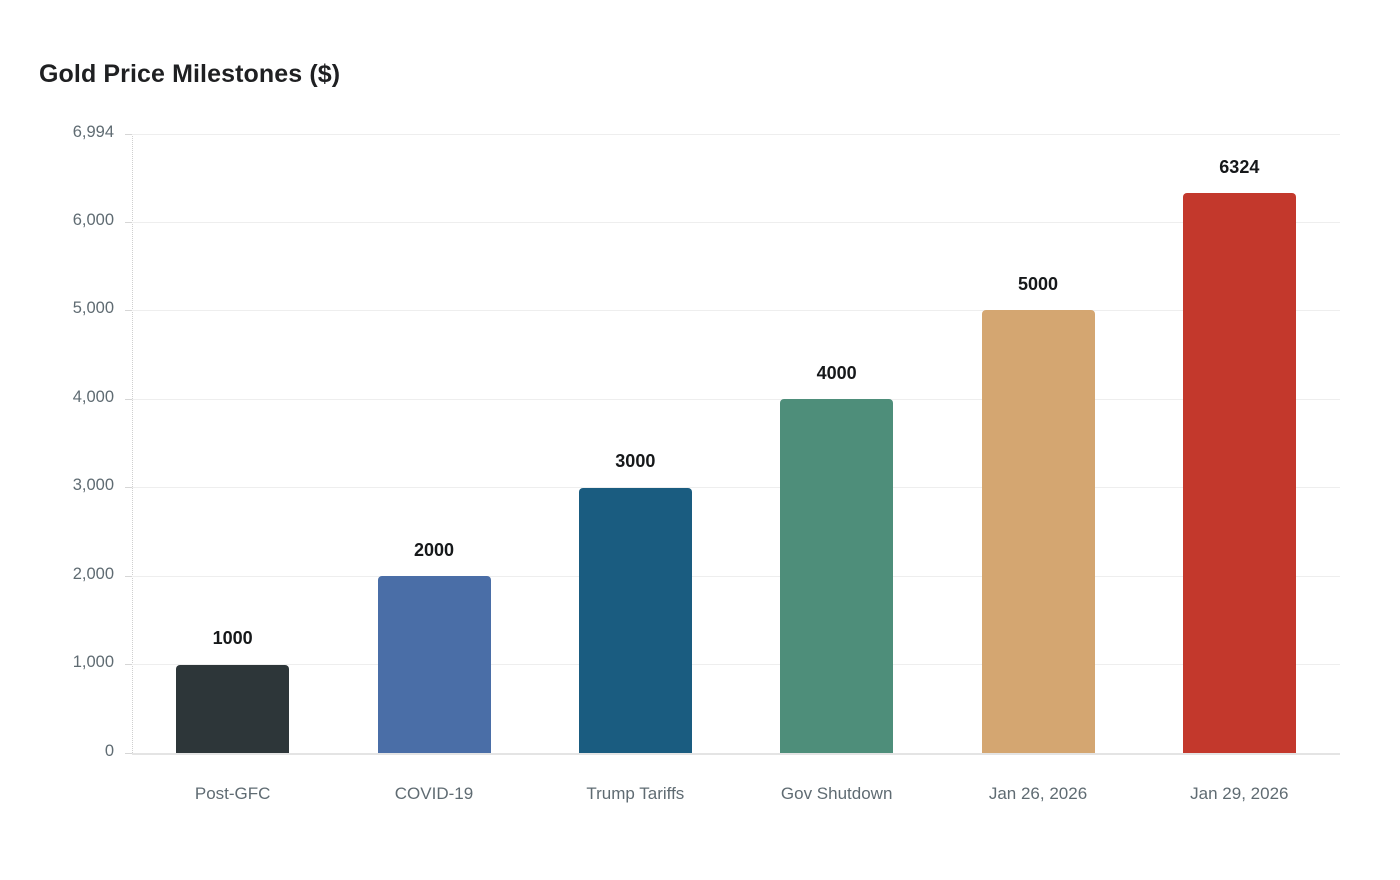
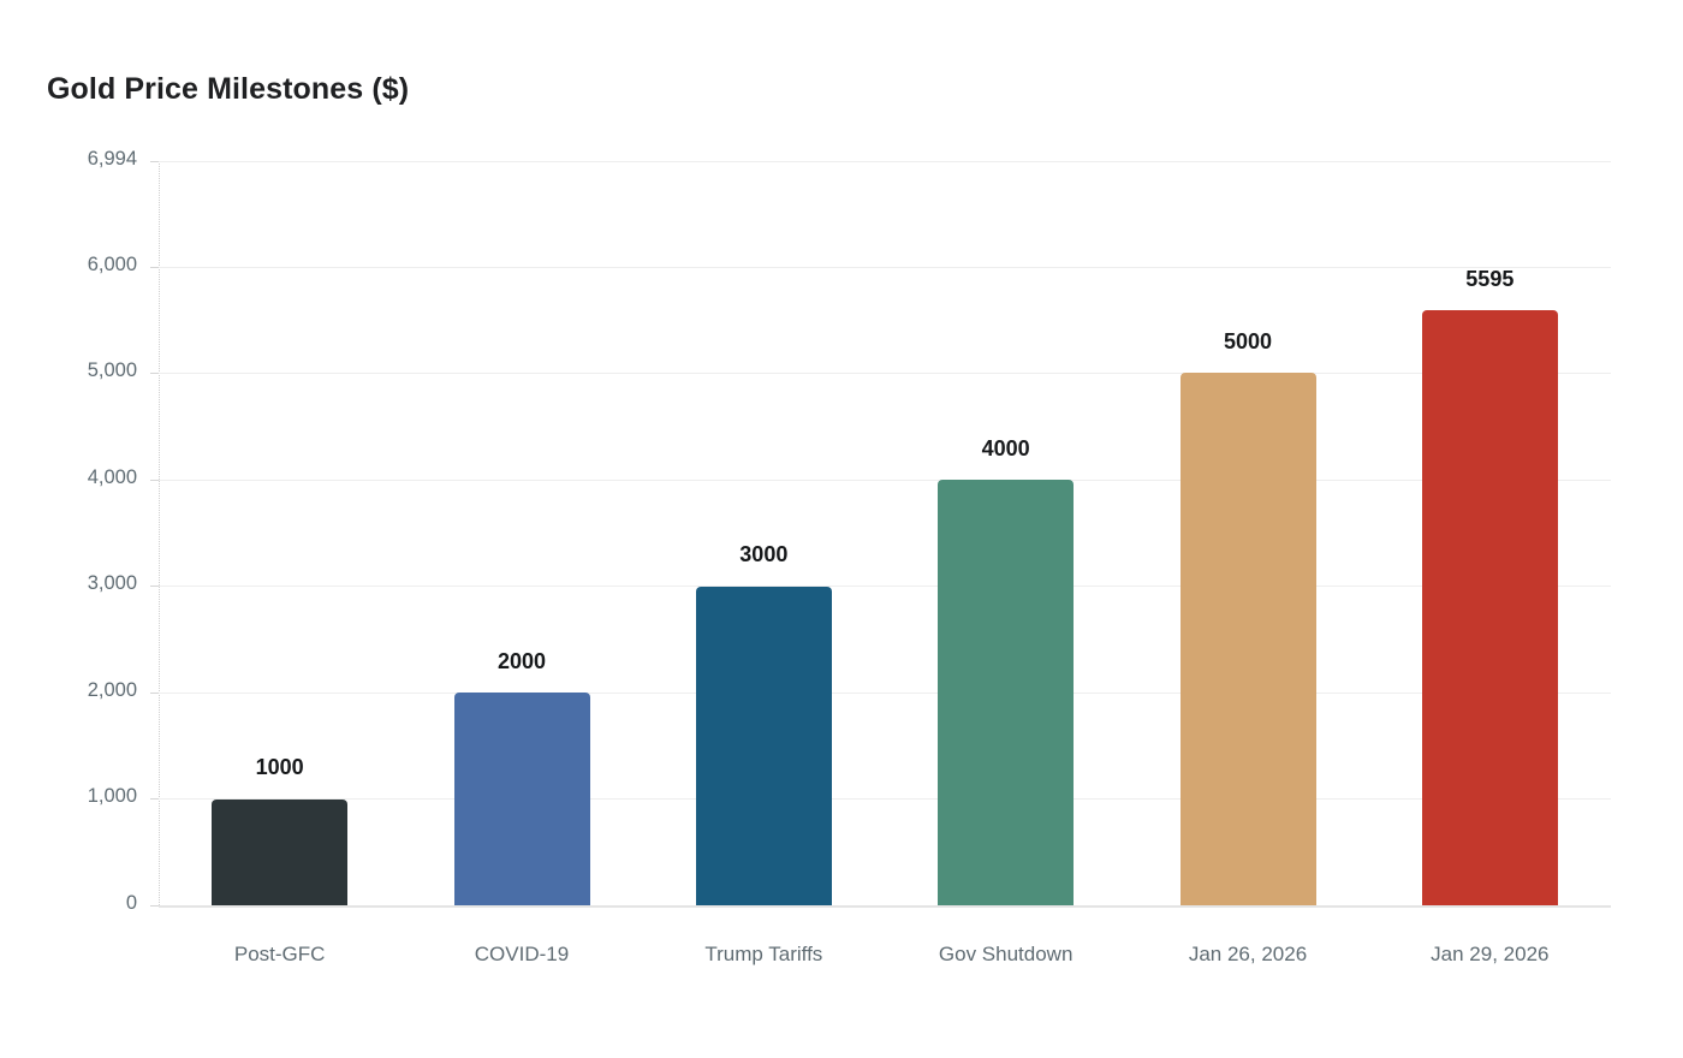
Jan 29, 2026: 6324 -> 5595
